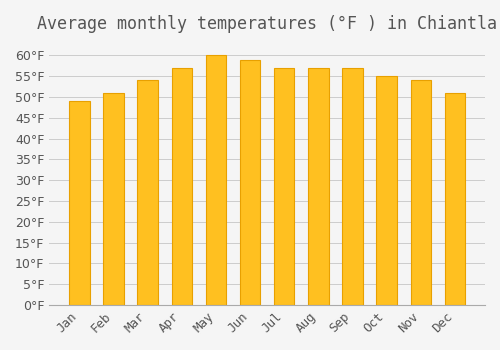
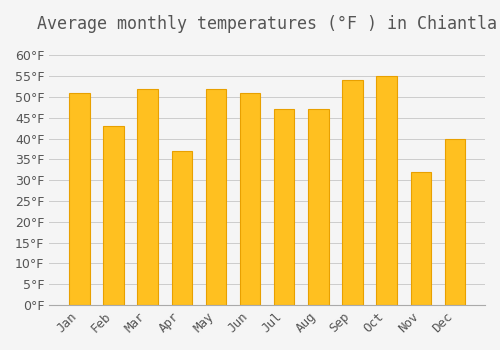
Jan: 49°F -> 51°F
Feb: 51°F -> 43°F
Mar: 54°F -> 52°F
Apr: 57°F -> 37°F
May: 60°F -> 52°F
Jun: 59°F -> 51°F
Jul: 57°F -> 47°F
Aug: 57°F -> 47°F
Sep: 57°F -> 54°F
Nov: 54°F -> 32°F
Dec: 51°F -> 40°F
